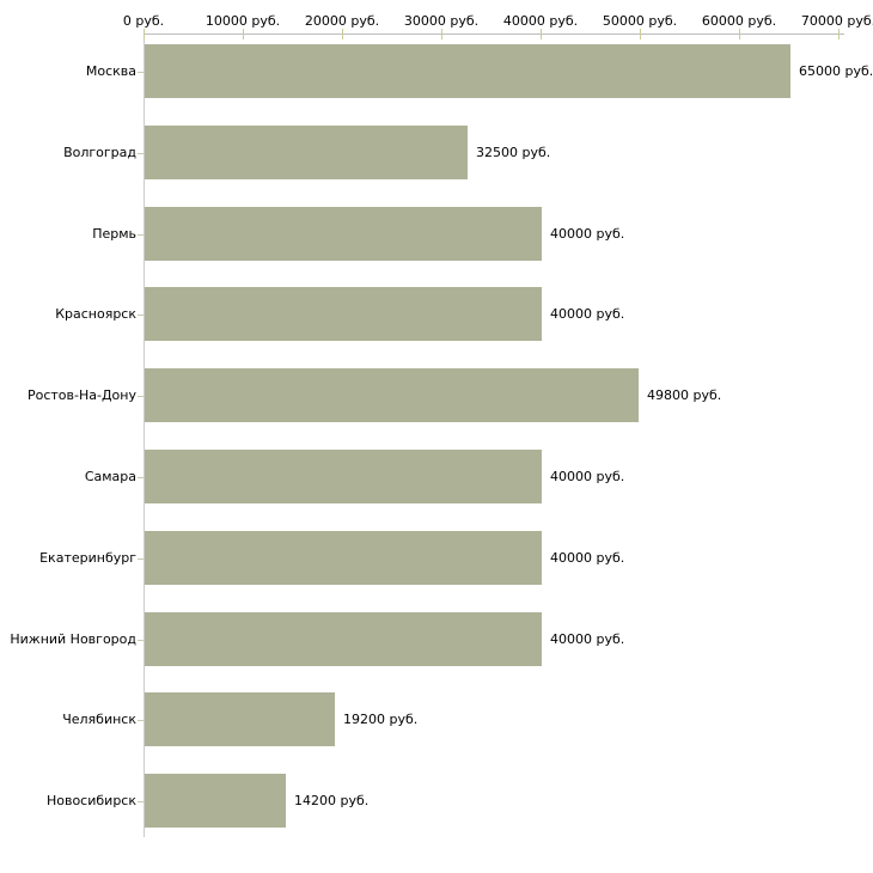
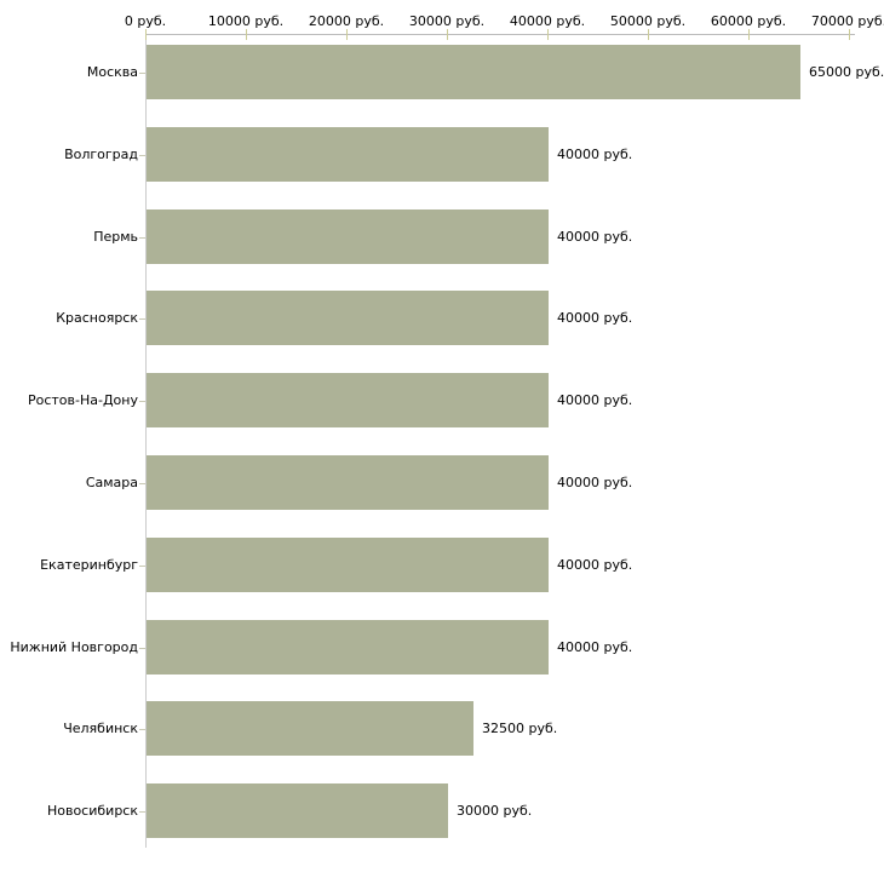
Волгоград: 32500 -> 40000
Ростов-На-Дону: 49800 -> 40000
Челябинск: 19200 -> 32500
Новосибирск: 14200 -> 30000
